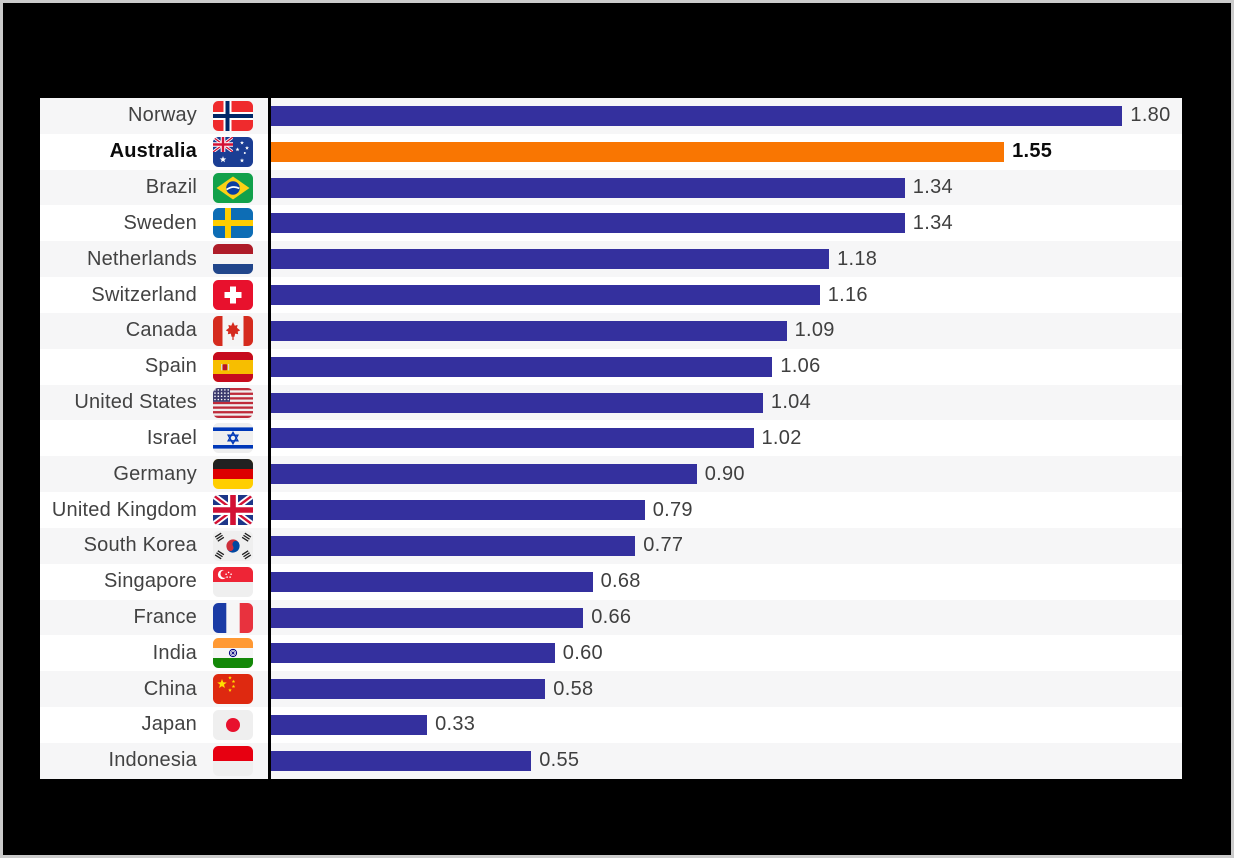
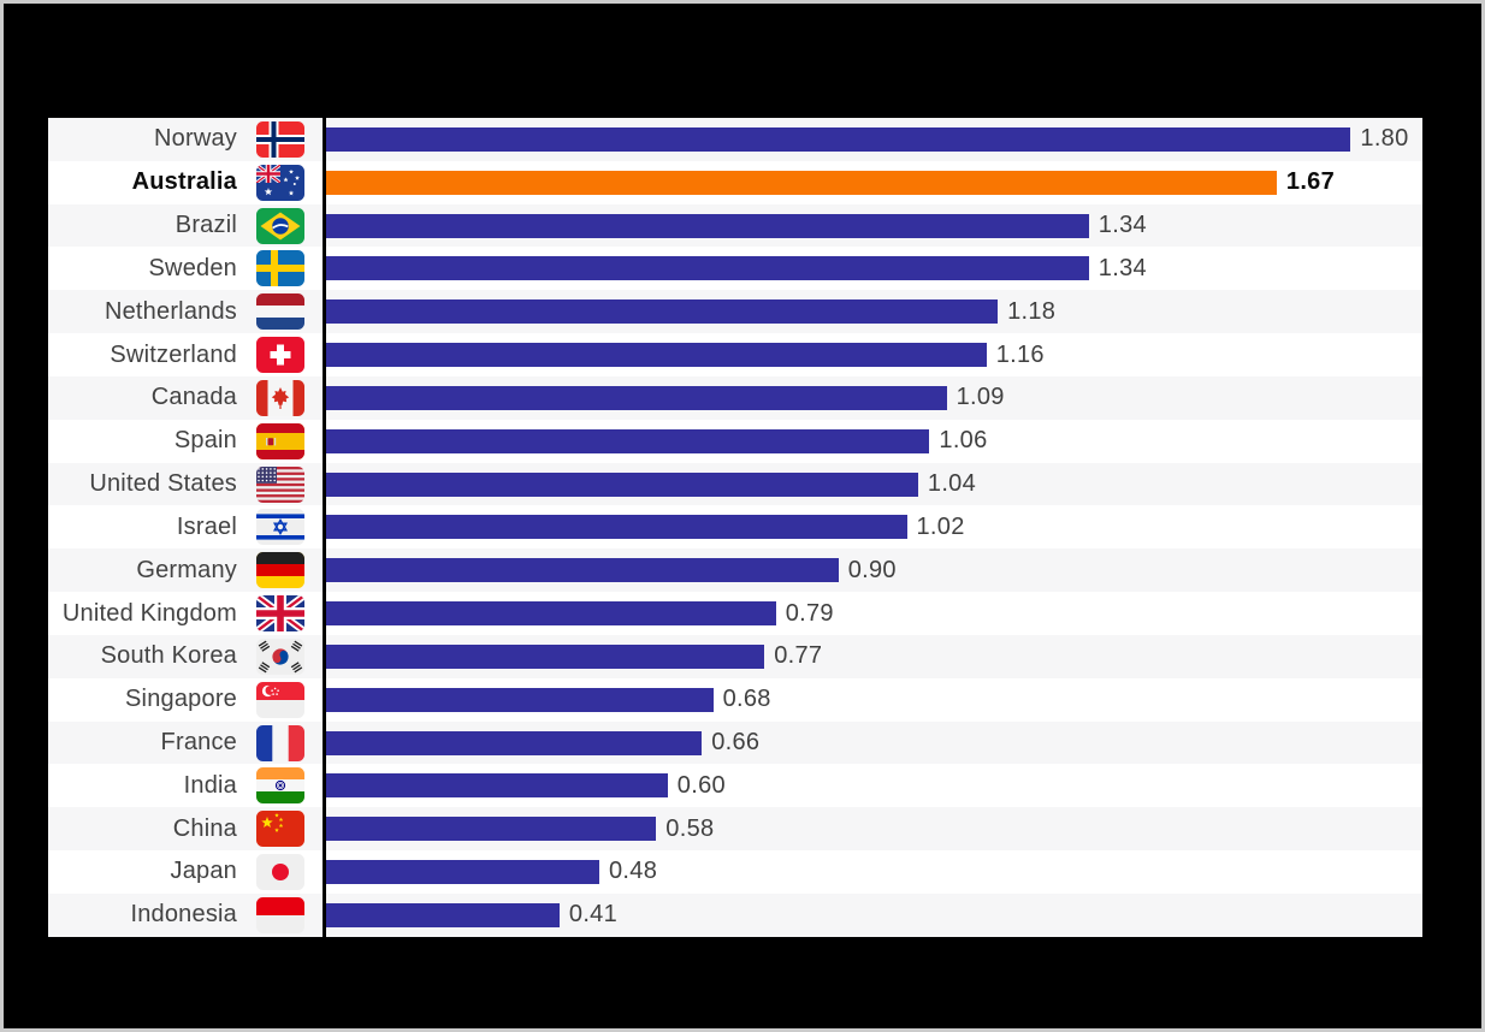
Australia: 1.55 -> 1.67
Japan: 0.33 -> 0.48
Indonesia: 0.55 -> 0.41
